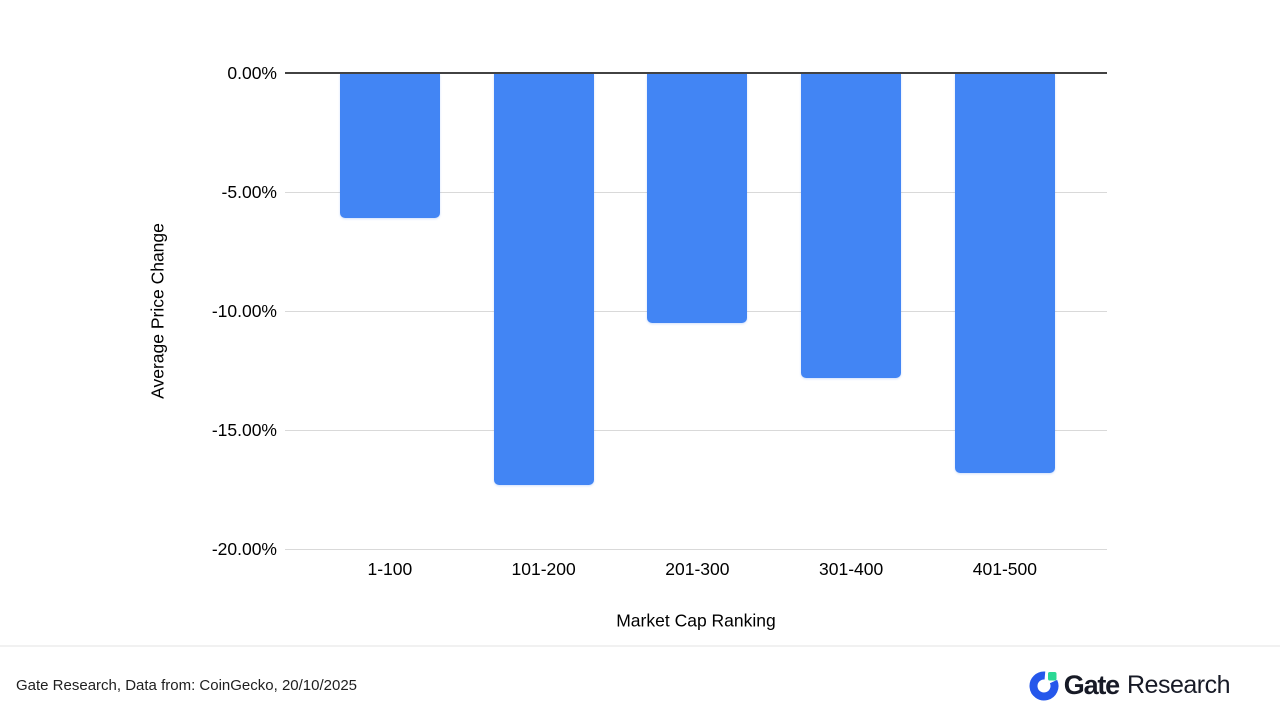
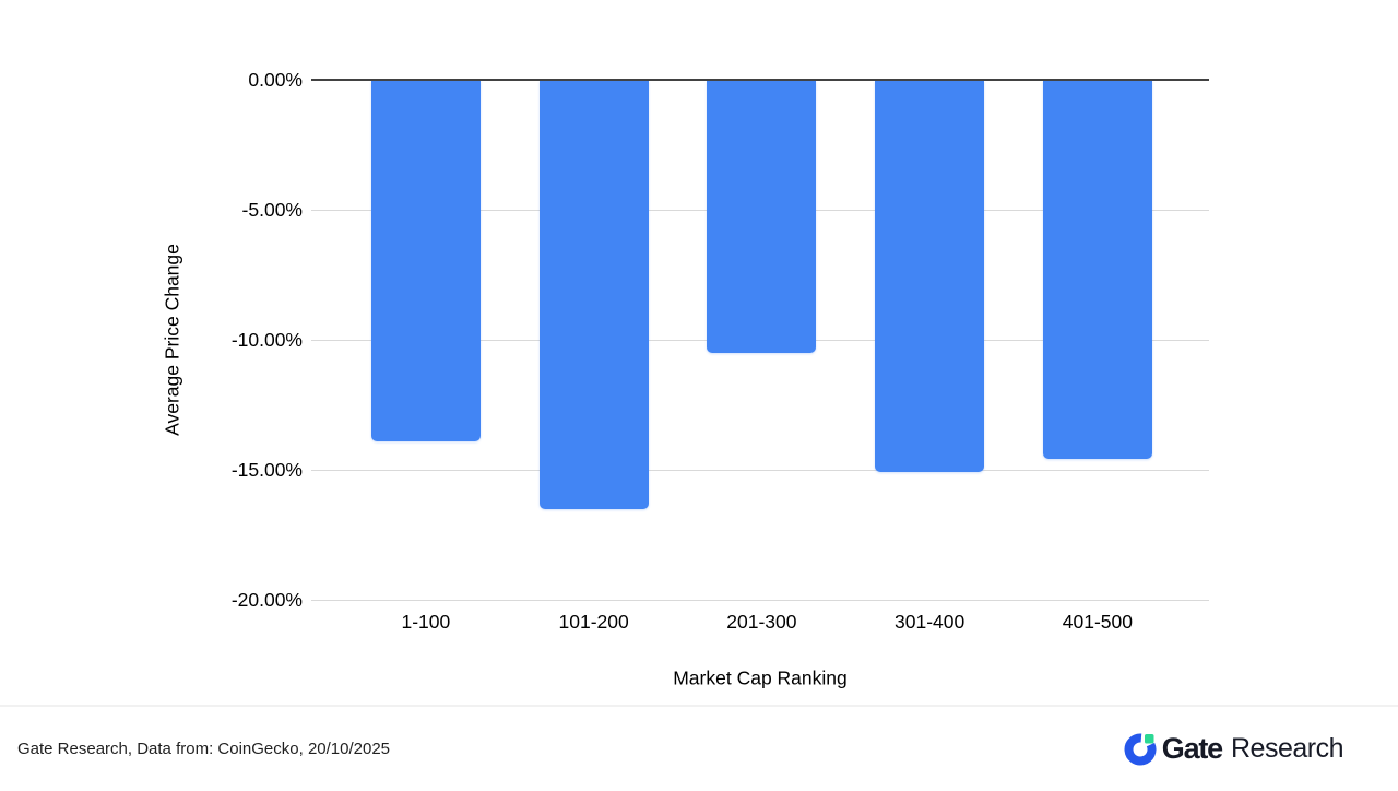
1-100: -6.1% -> -13.9%
101-200: -17.3% -> -16.5%
301-400: -12.8% -> -15.1%
401-500: -16.8% -> -14.6%
